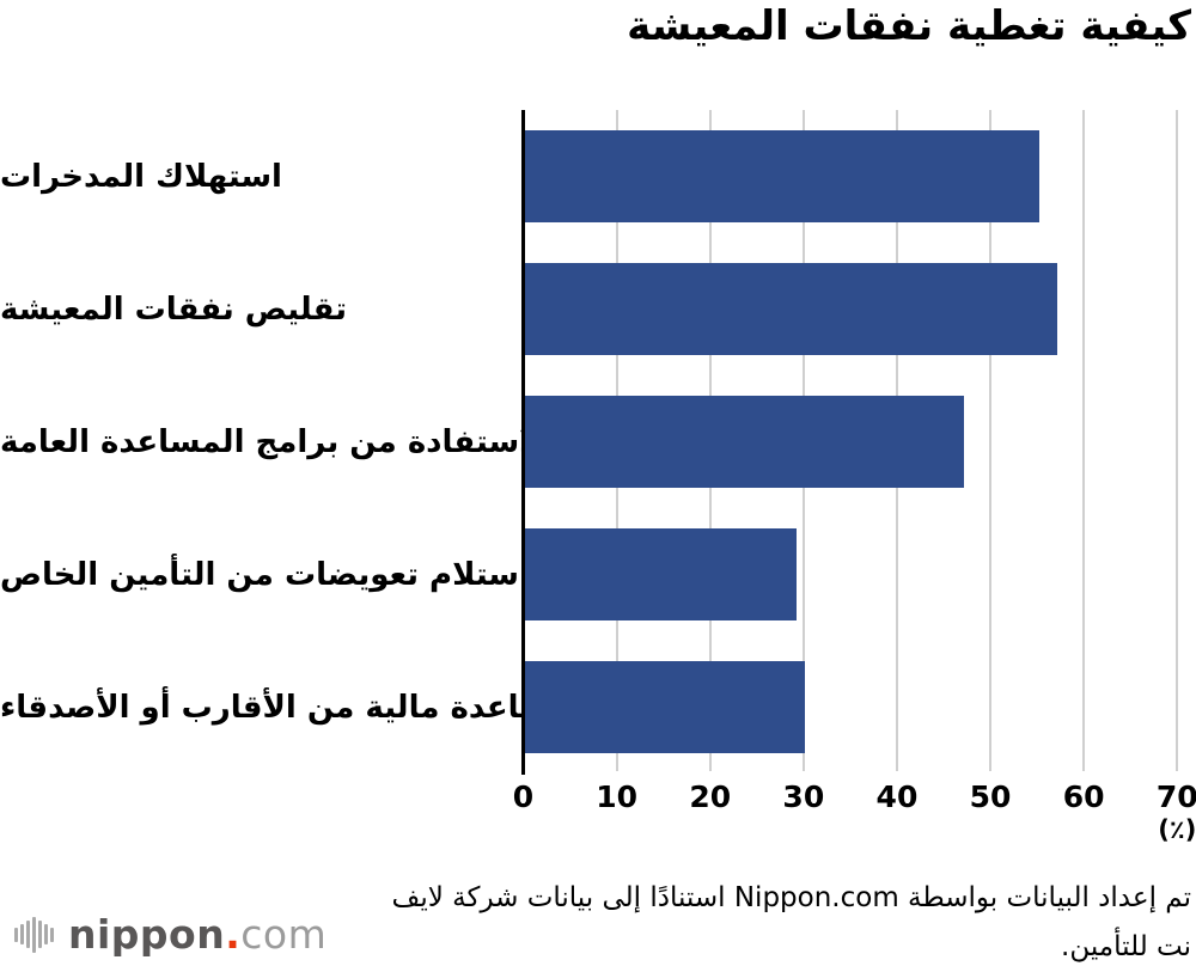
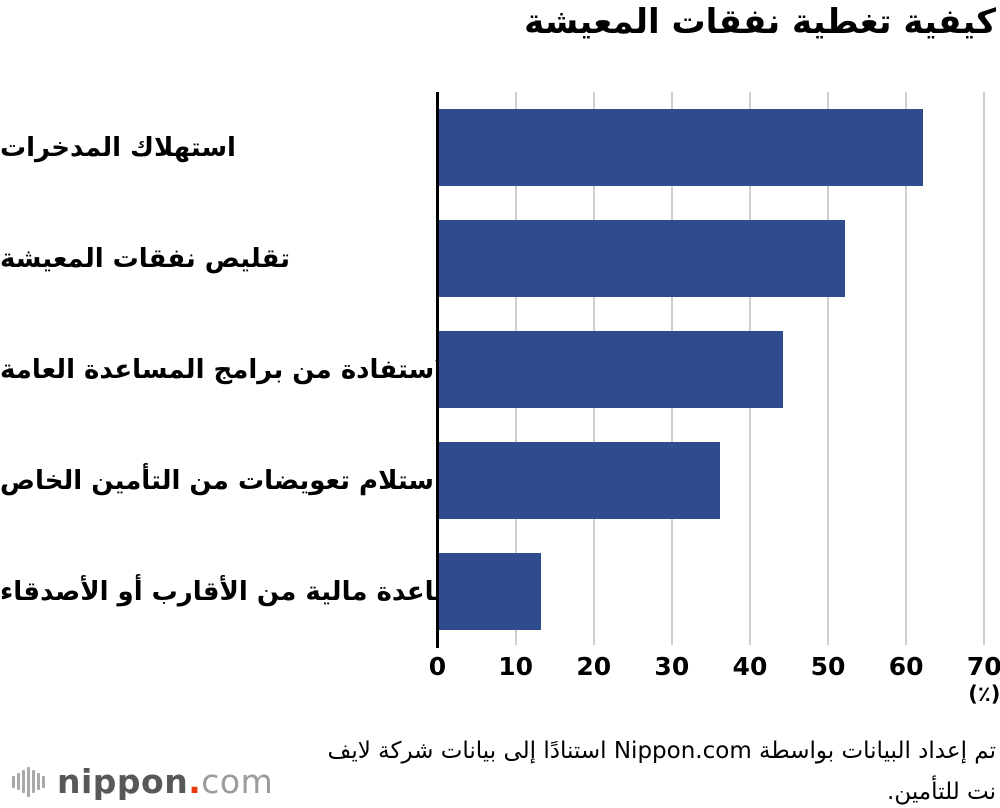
استهلاك المدخرات: 55 -> 62
تقليص نفقات المعيشة: 57 -> 52
الاستفادة من برامج المساعدة العامة: 47 -> 44
استلام تعويضات من التأمين الخاص: 29 -> 36
مساعدة مالية من الأقارب أو الأصدقاء: 30 -> 13
